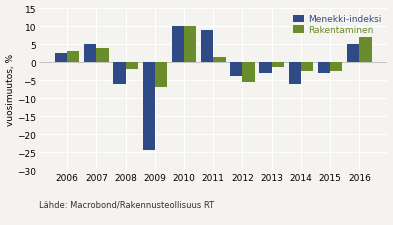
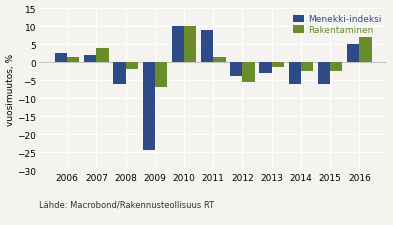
Rakentaminen/2006: 3.0 -> 1.5
Menekki-indeksi/2007: 5.0 -> 2.0
Menekki-indeksi/2015: -3.0 -> -6.0
